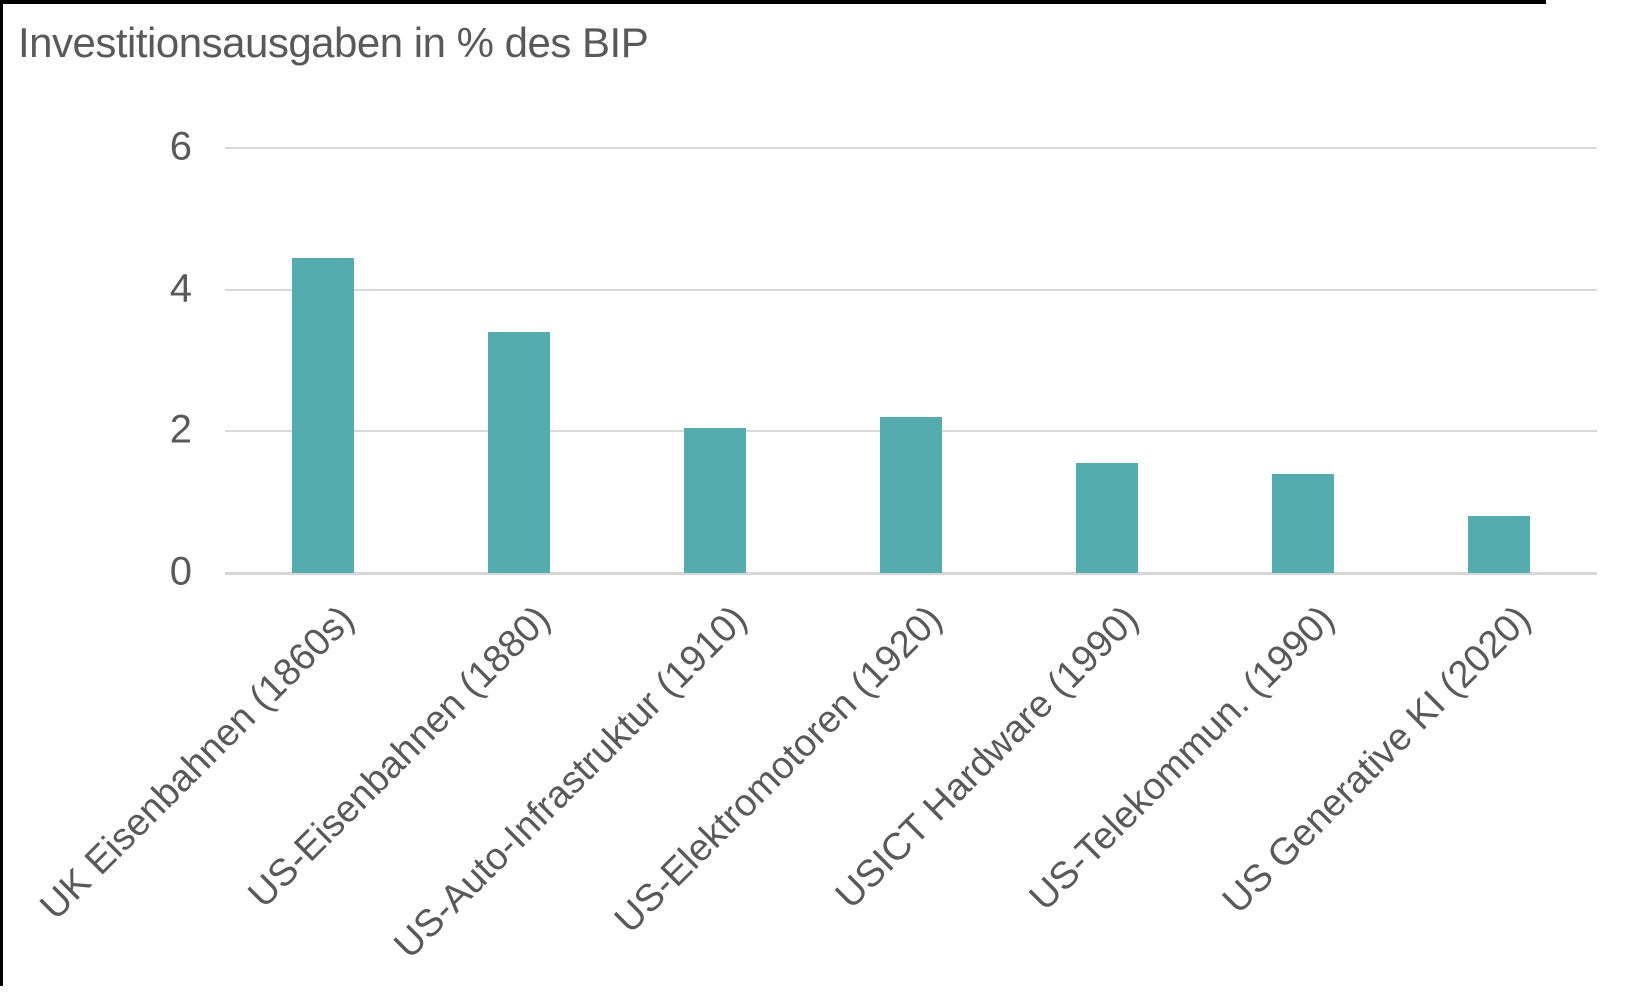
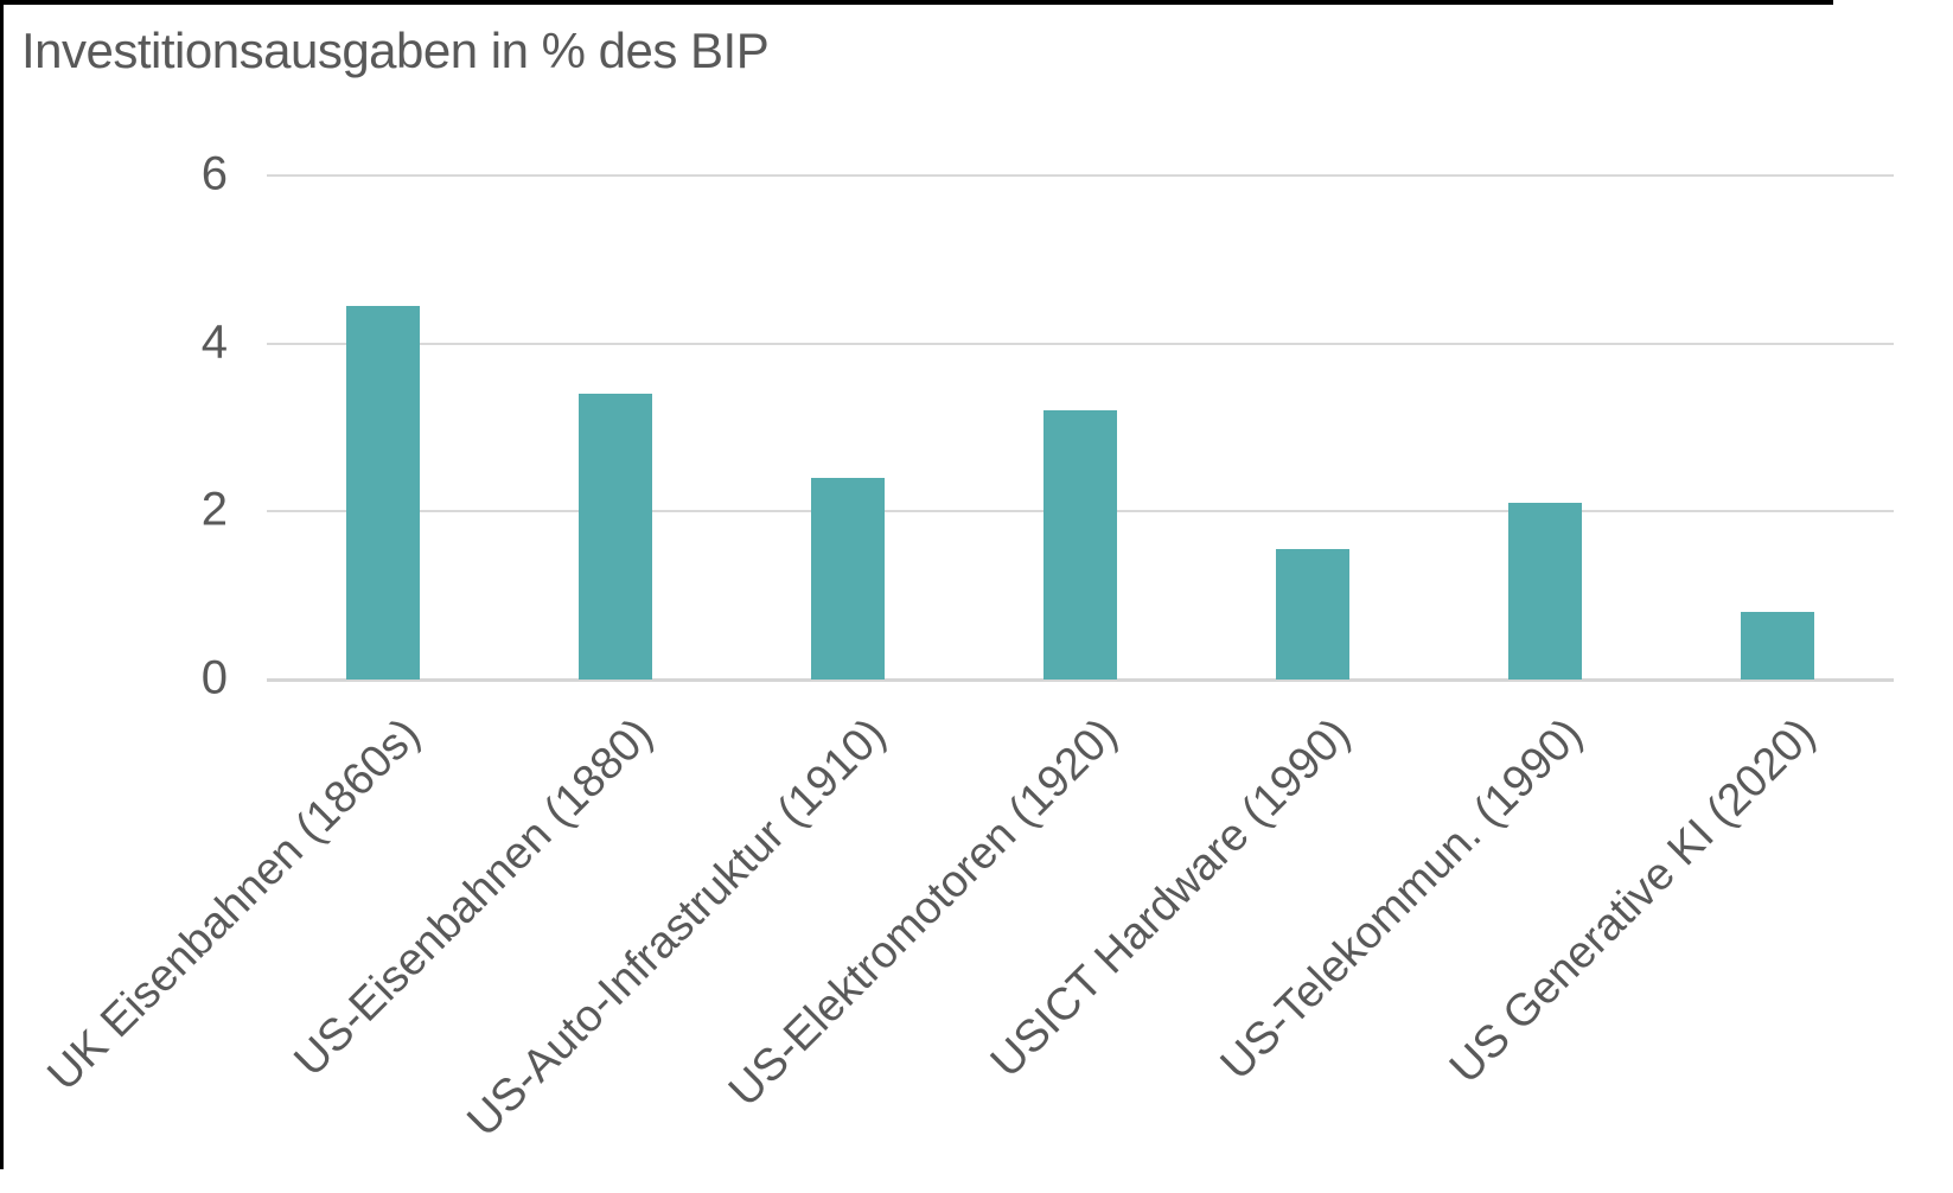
US-Auto-Infrastruktur (1910): 2.0 -> 2.4
US-Elektromotoren (1920): 2.2 -> 3.2
US-Telekommun. (1990): 1.4 -> 2.1
